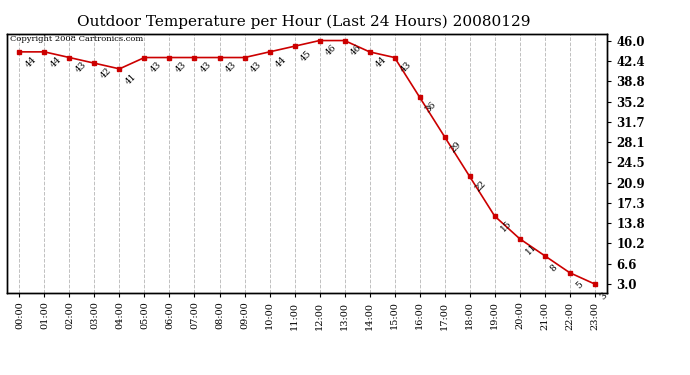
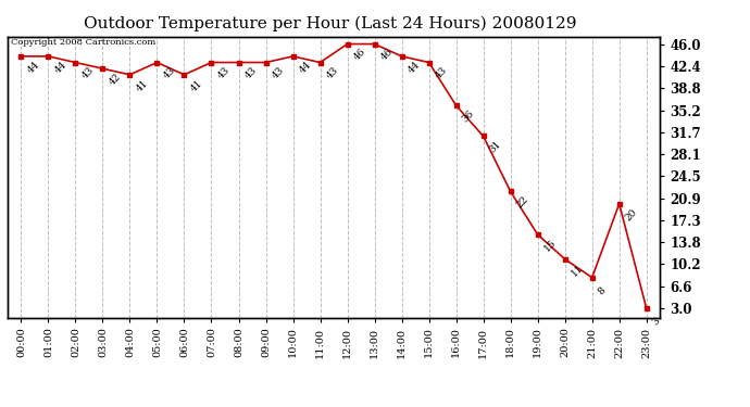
06:00: 43 -> 41
11:00: 45 -> 43
17:00: 29 -> 31
22:00: 5 -> 20
